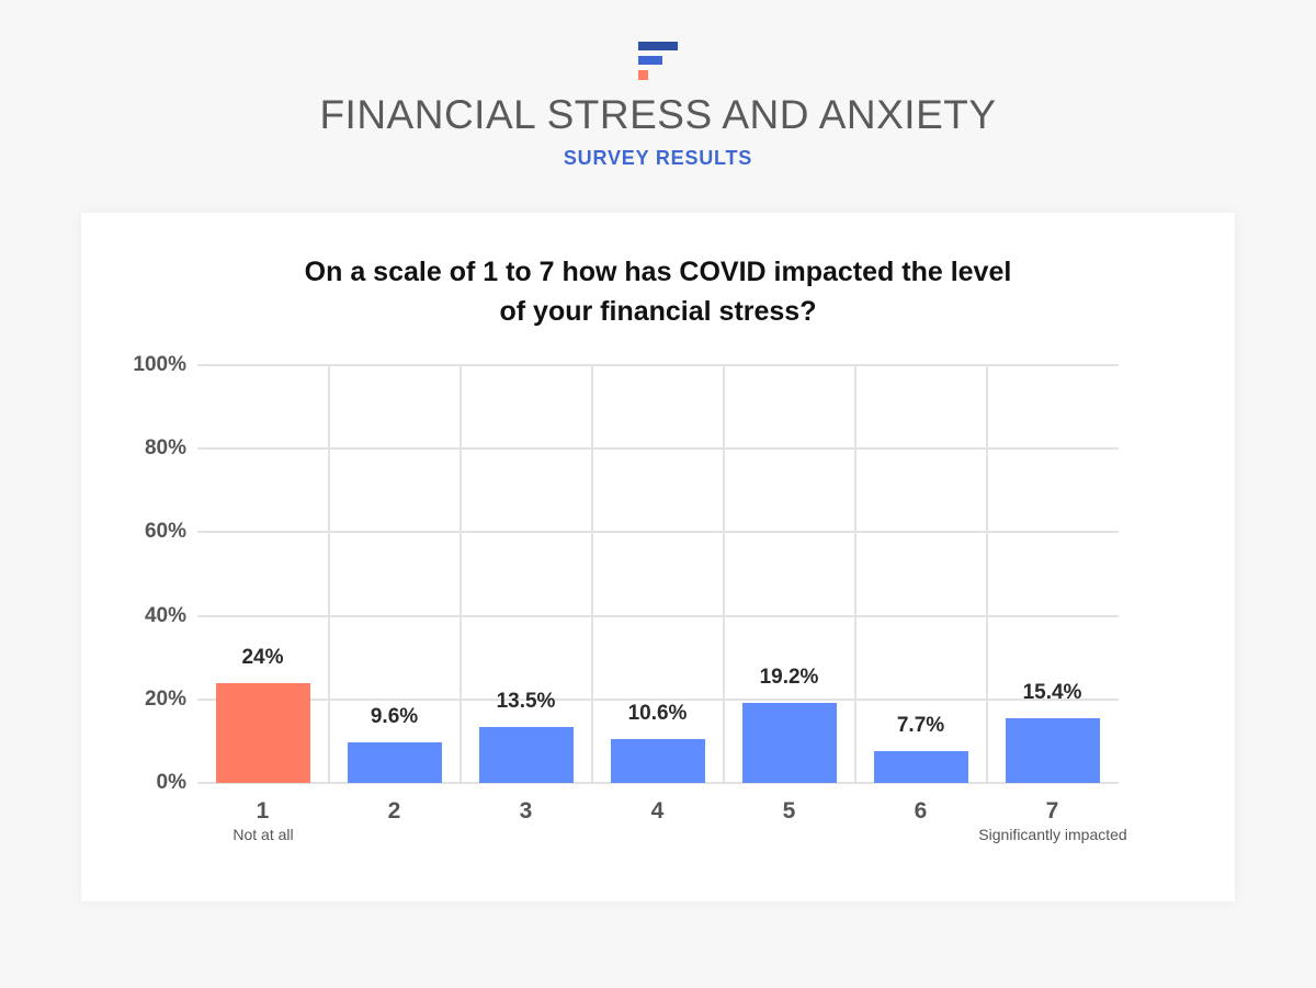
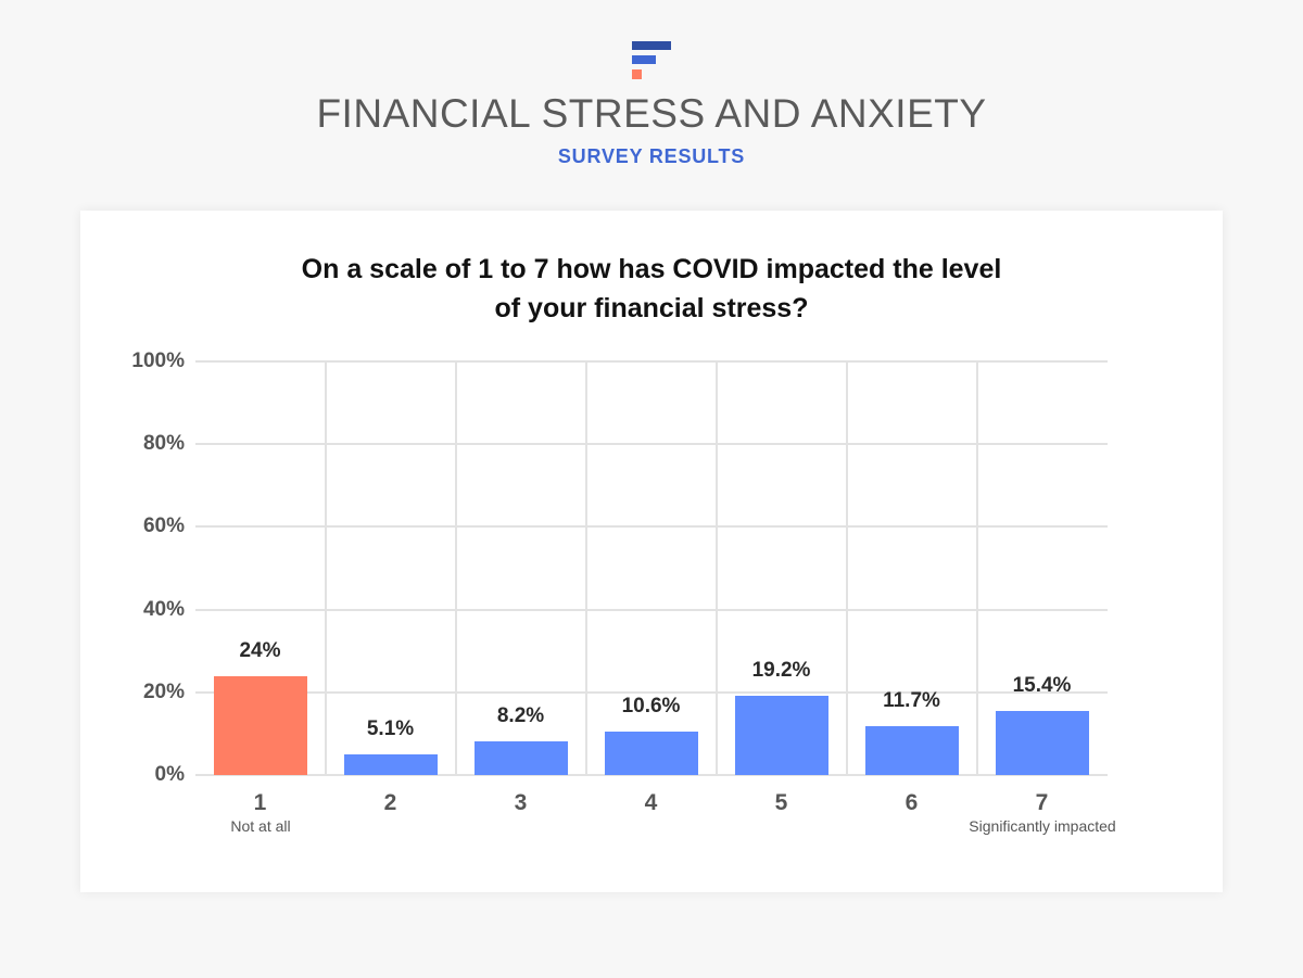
2: 9.6% -> 5.1%
3: 13.5% -> 8.2%
6: 7.7% -> 11.7%
